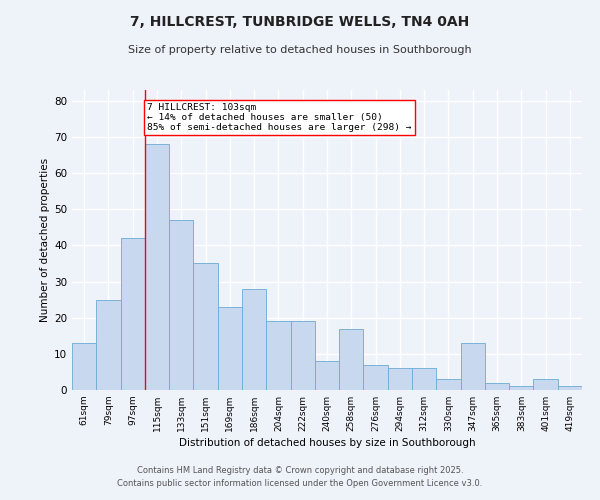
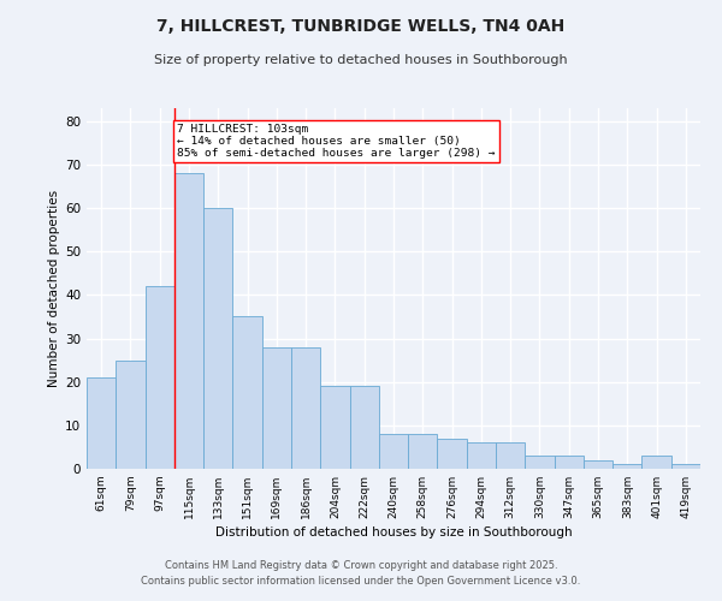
61sqm: 13 -> 21
133sqm: 47 -> 60
169sqm: 23 -> 28
258sqm: 17 -> 8
347sqm: 13 -> 3
